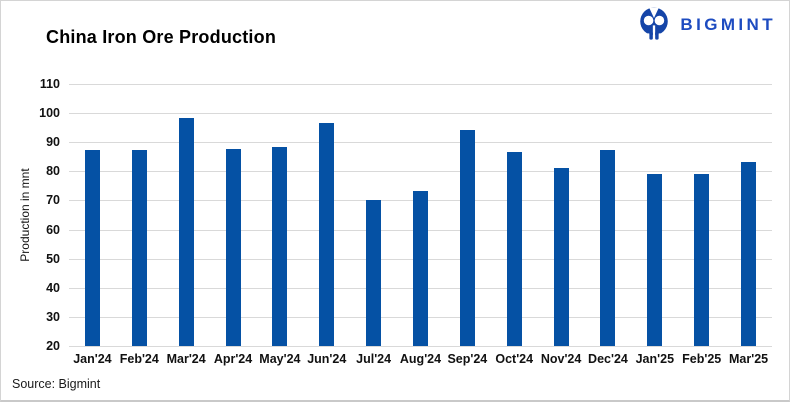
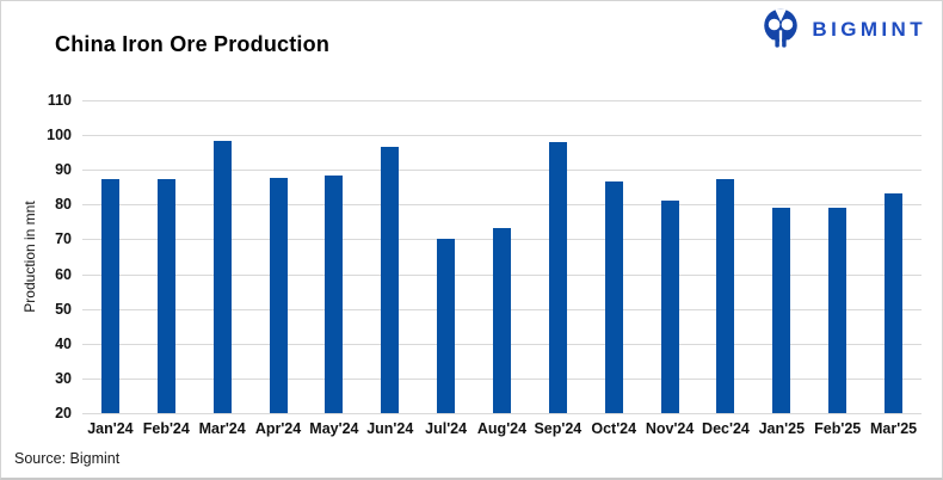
Sep'24: 94 -> 98
